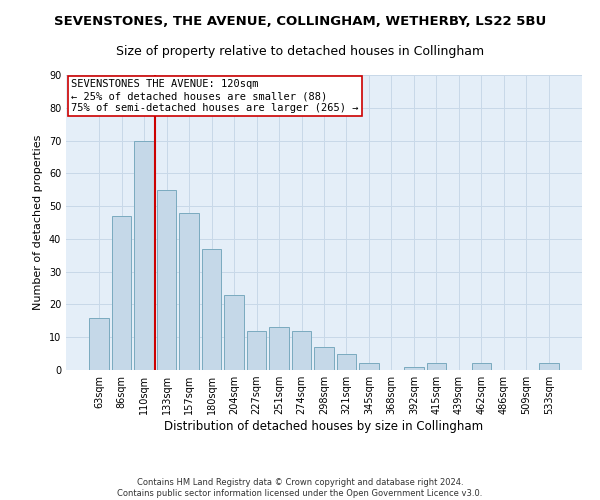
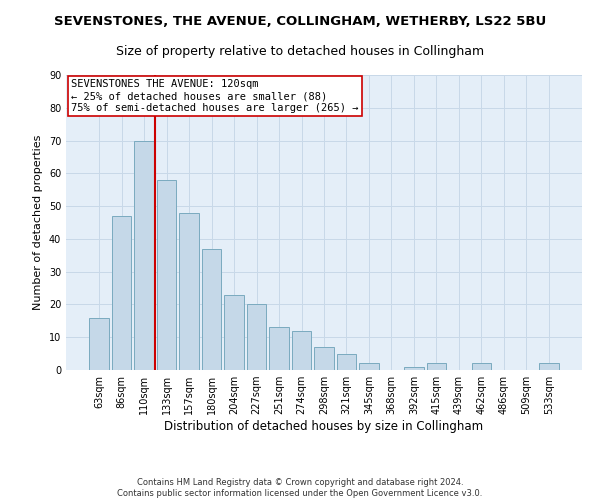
133sqm: 55 -> 58
227sqm: 12 -> 20
